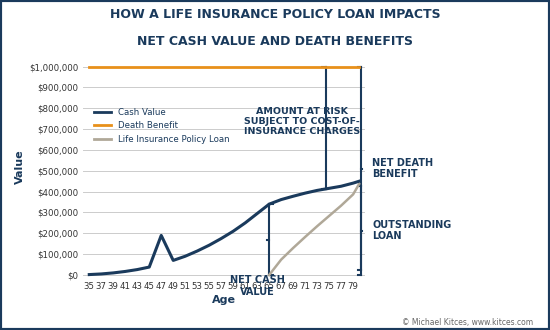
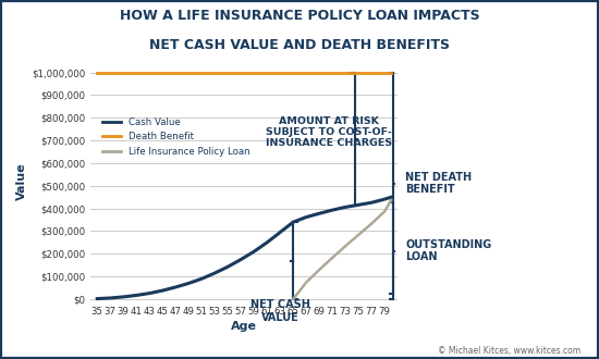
Cash Value/47: $190,000 -> $53,000
